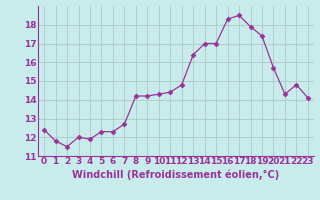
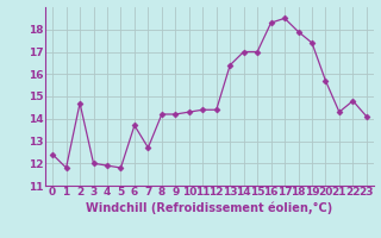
2: 11.5 -> 14.7
5: 12.3 -> 11.8
6: 12.3 -> 13.7
12: 14.8 -> 14.4
